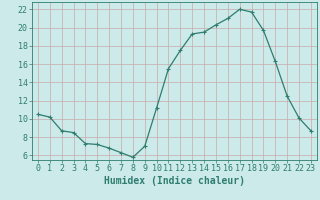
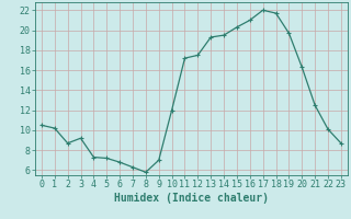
3: 8.5 -> 9.2
10: 11.2 -> 12.0
11: 15.5 -> 17.2
